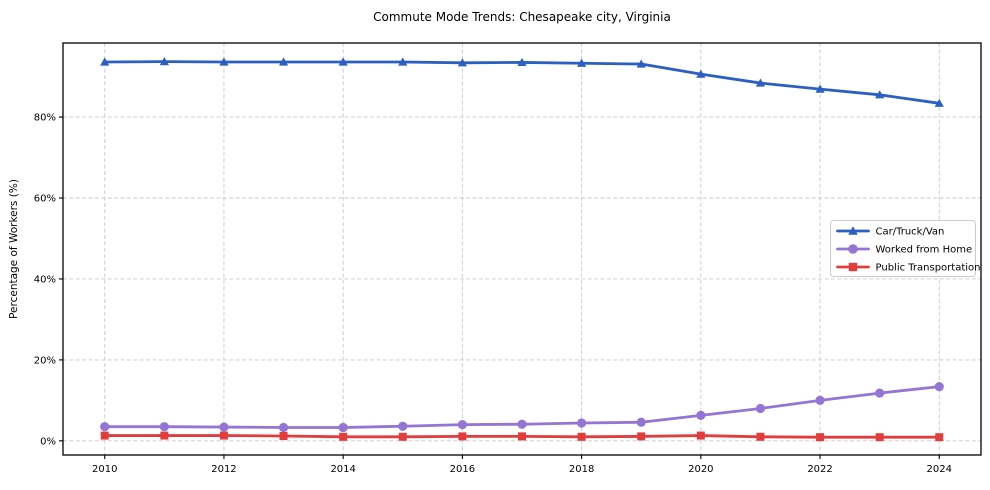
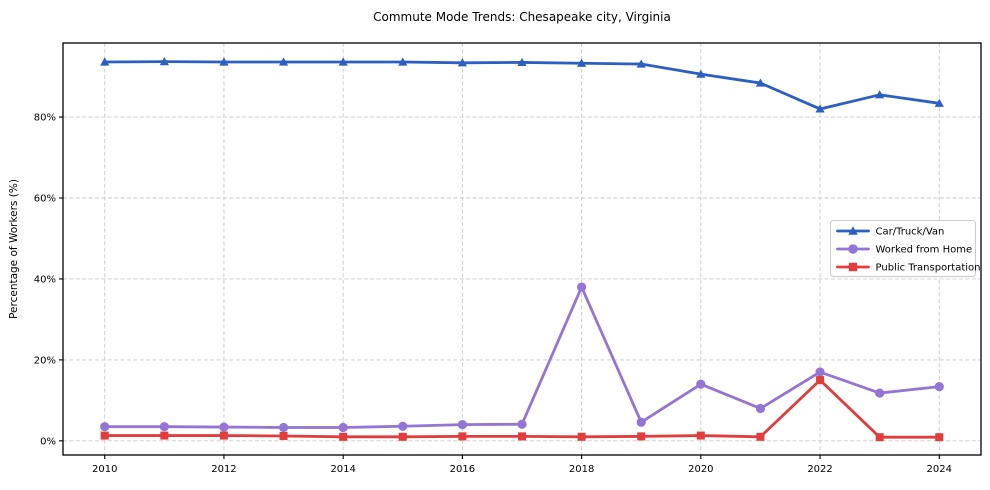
Worked from Home/2018: 4% -> 38%
Worked from Home/2020: 6% -> 14%
Car/Truck/Van/2022: 87% -> 82%
Worked from Home/2022: 10% -> 17%
Public Transportation/2022: 1% -> 15%
